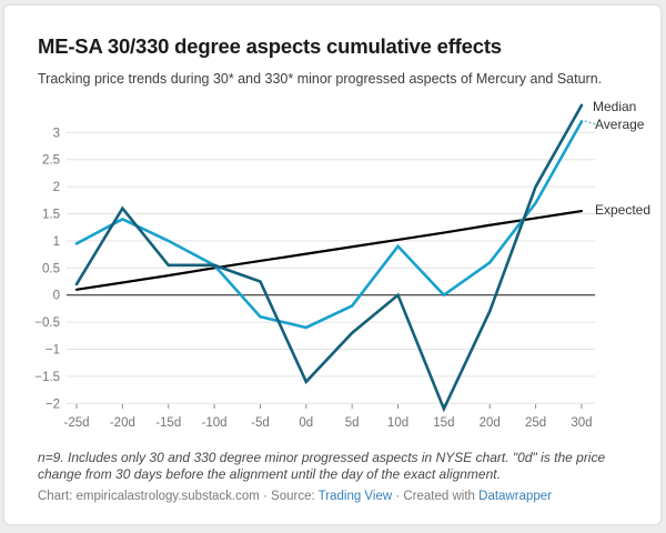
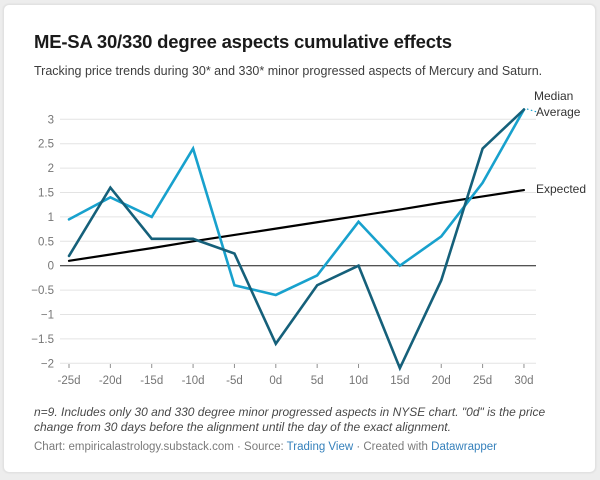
Average/-10d: 0.6 -> 2.4
Median/5d: -0.7 -> -0.4
Median/25d: 2.0 -> 2.4
Median/30d: 3.5 -> 3.2
